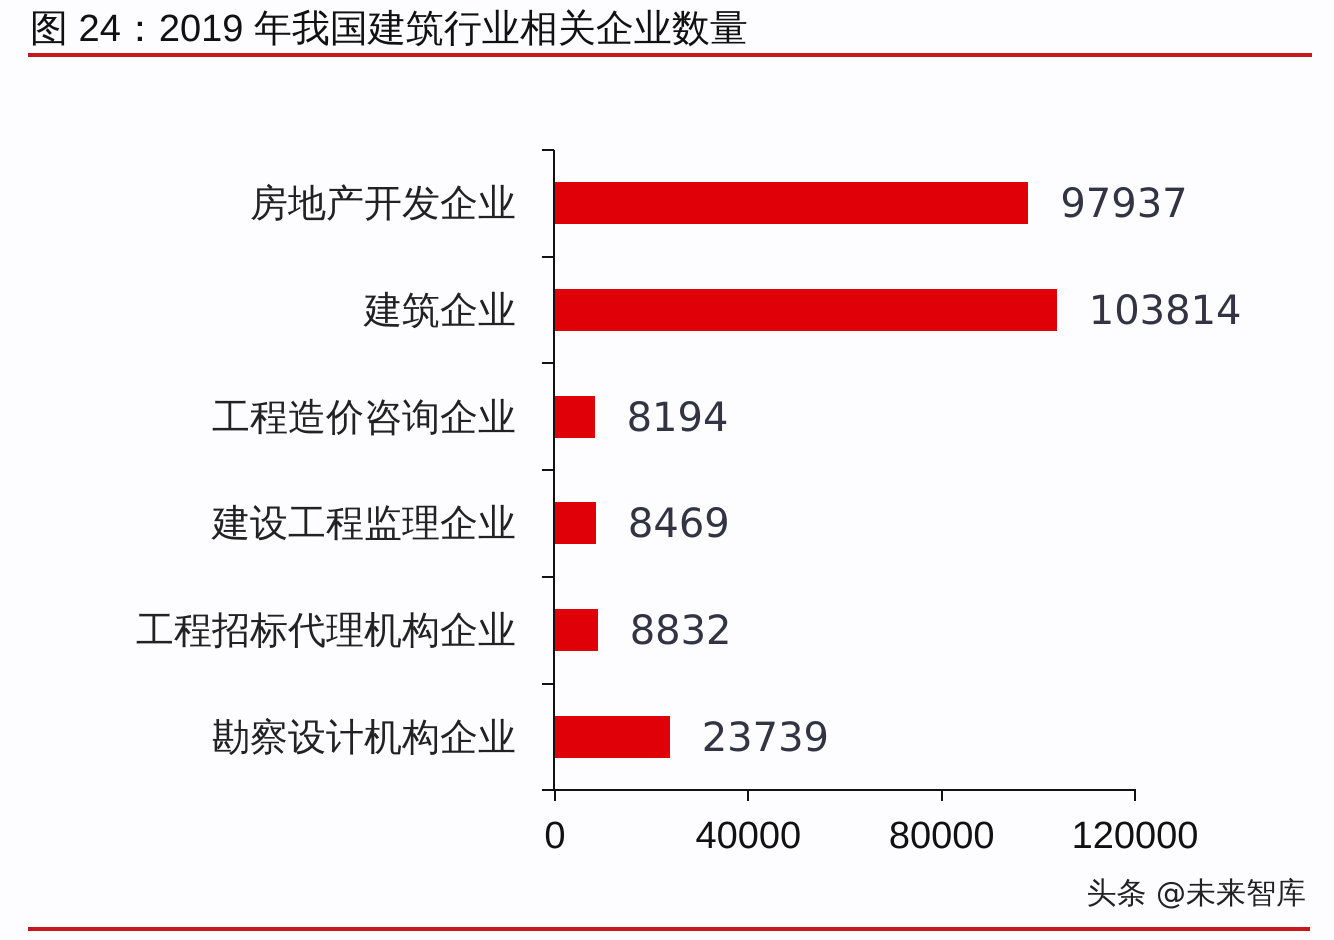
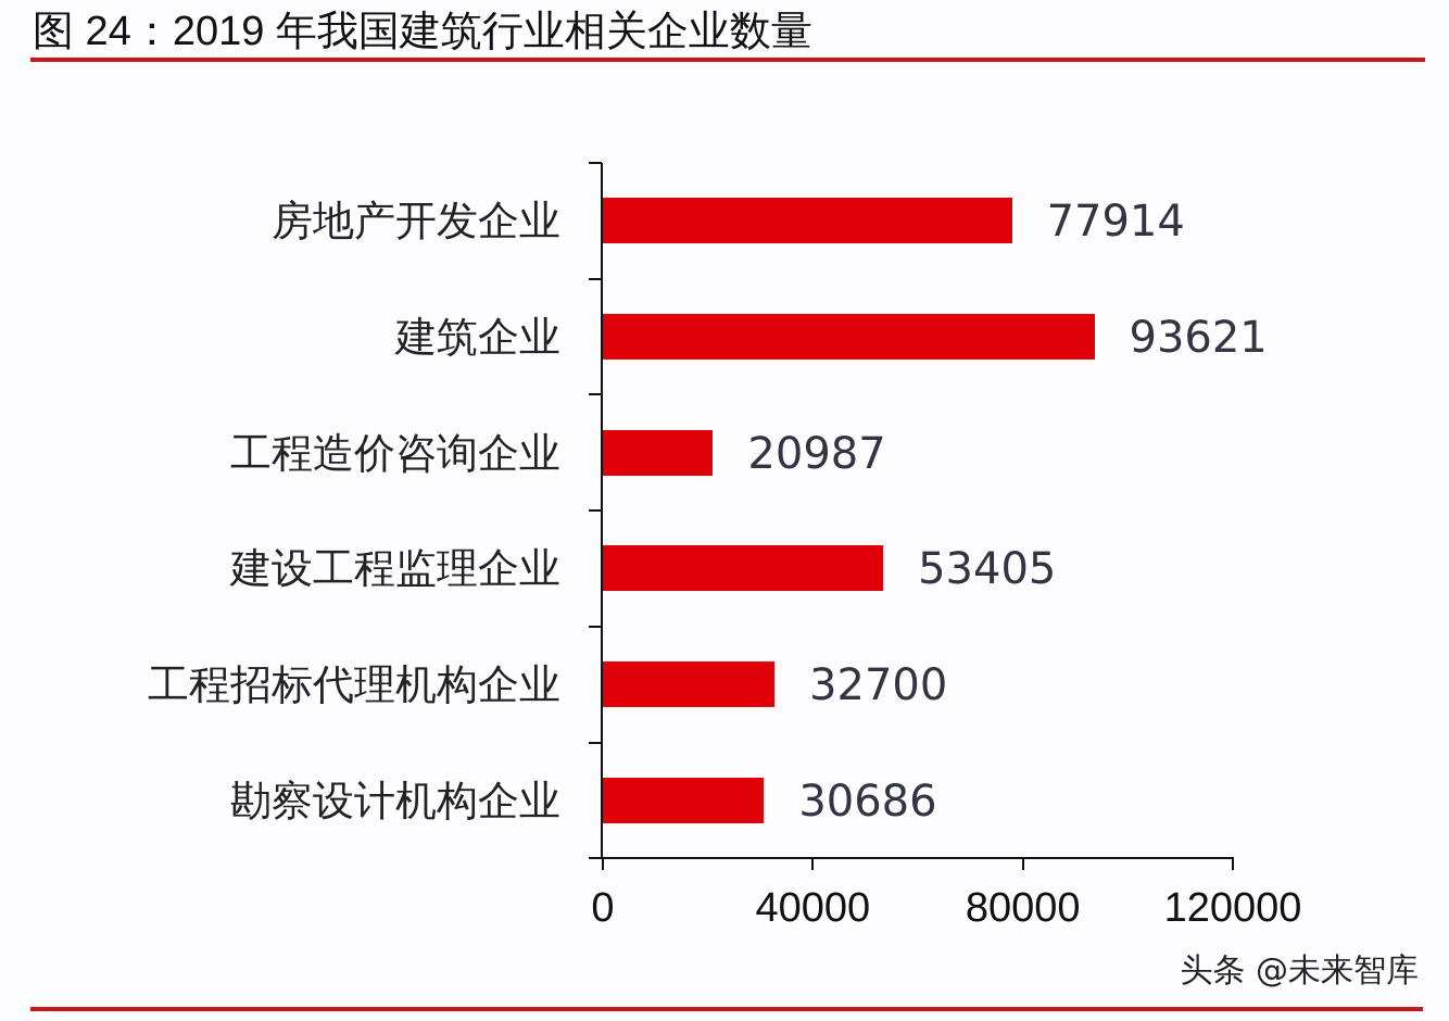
房地产开发企业: 97937 -> 77914
建筑企业: 103814 -> 93621
工程造价咨询企业: 8194 -> 20987
建设工程监理企业: 8469 -> 53405
工程招标代理机构企业: 8832 -> 32700
勘察设计机构企业: 23739 -> 30686
